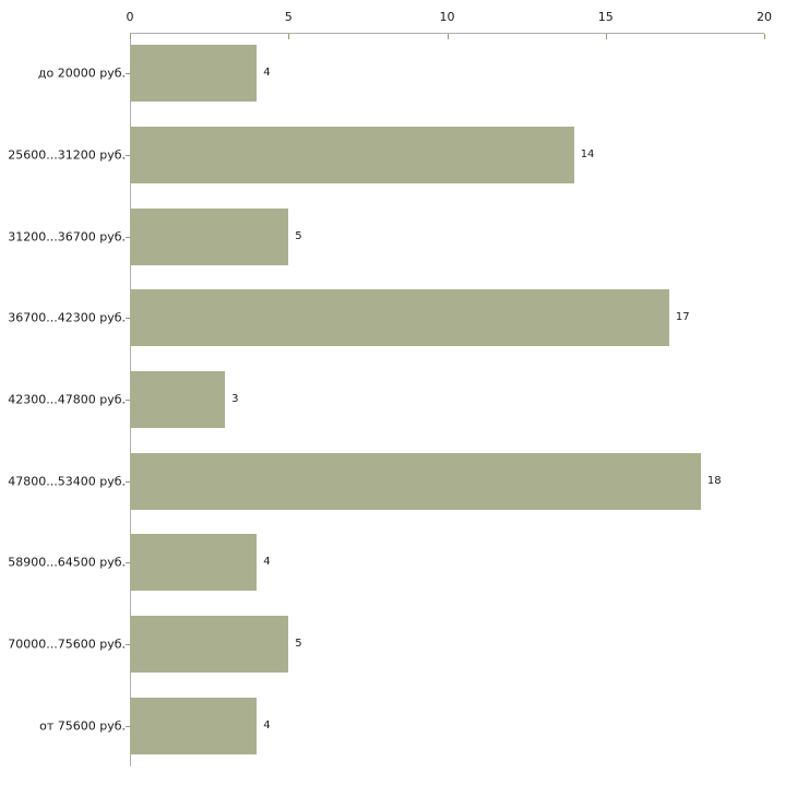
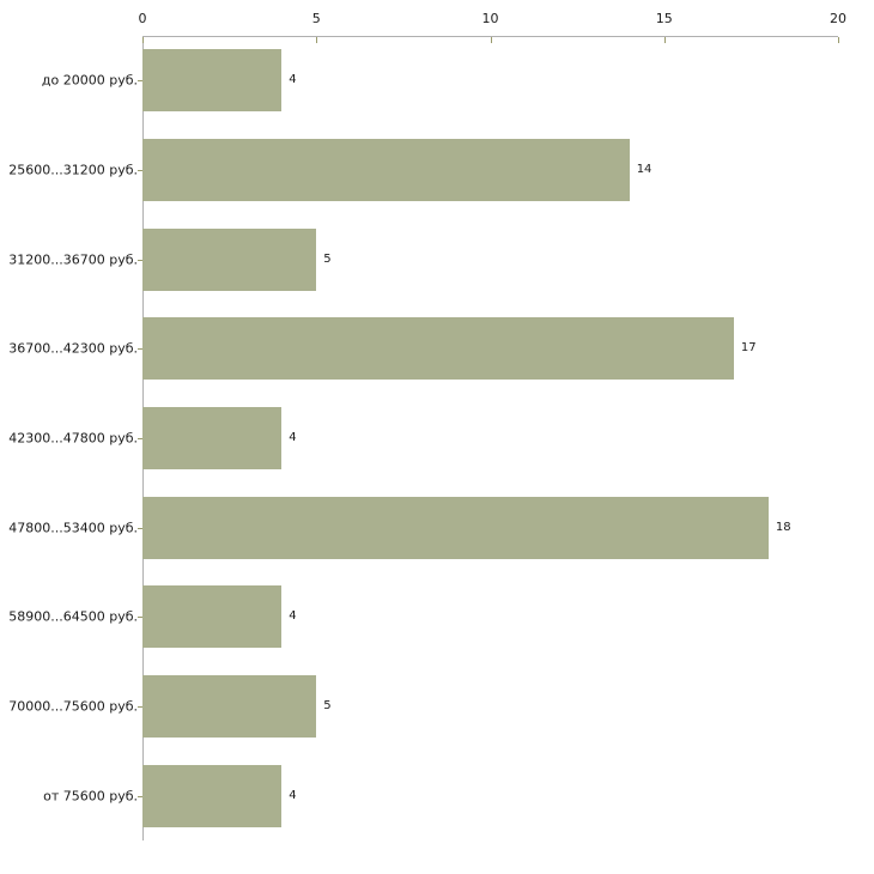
42300...47800 руб.: 3 -> 4
